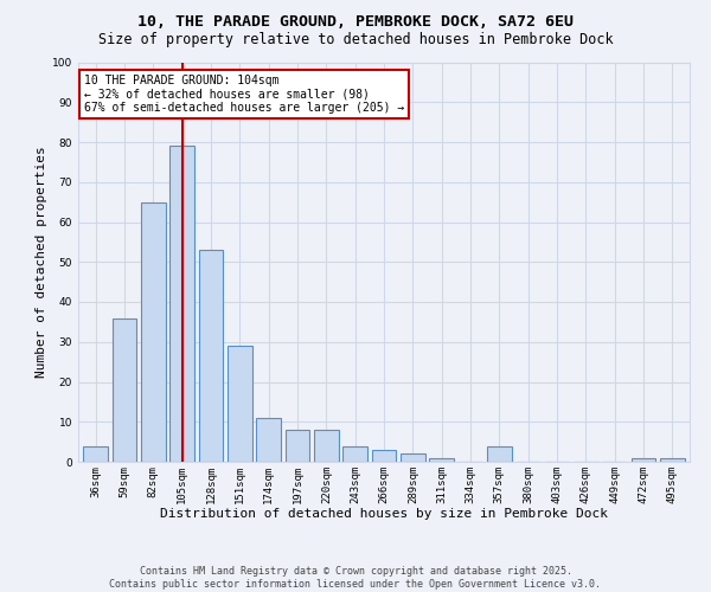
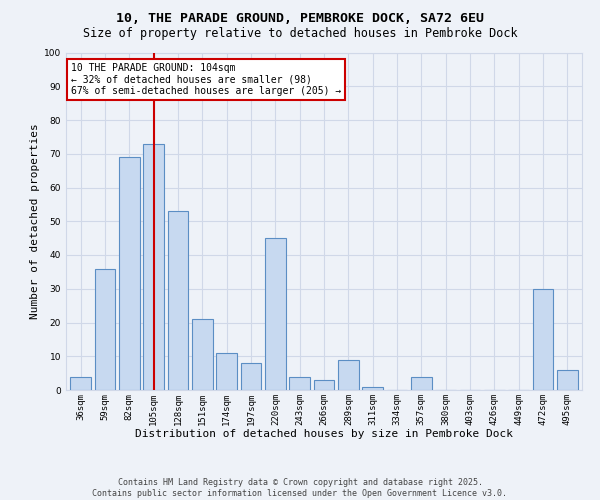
82sqm: 65 -> 69
105sqm: 79 -> 73
151sqm: 29 -> 21
220sqm: 8 -> 45
289sqm: 2 -> 9
472sqm: 1 -> 30
495sqm: 1 -> 6
